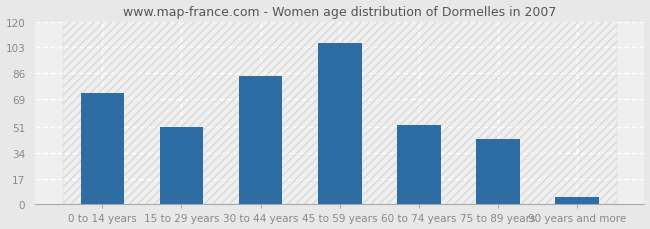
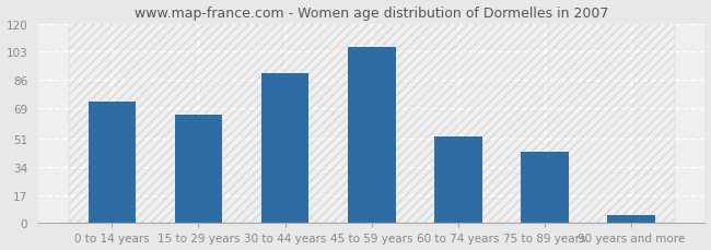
15 to 29 years: 51 -> 65
30 to 44 years: 84 -> 90
